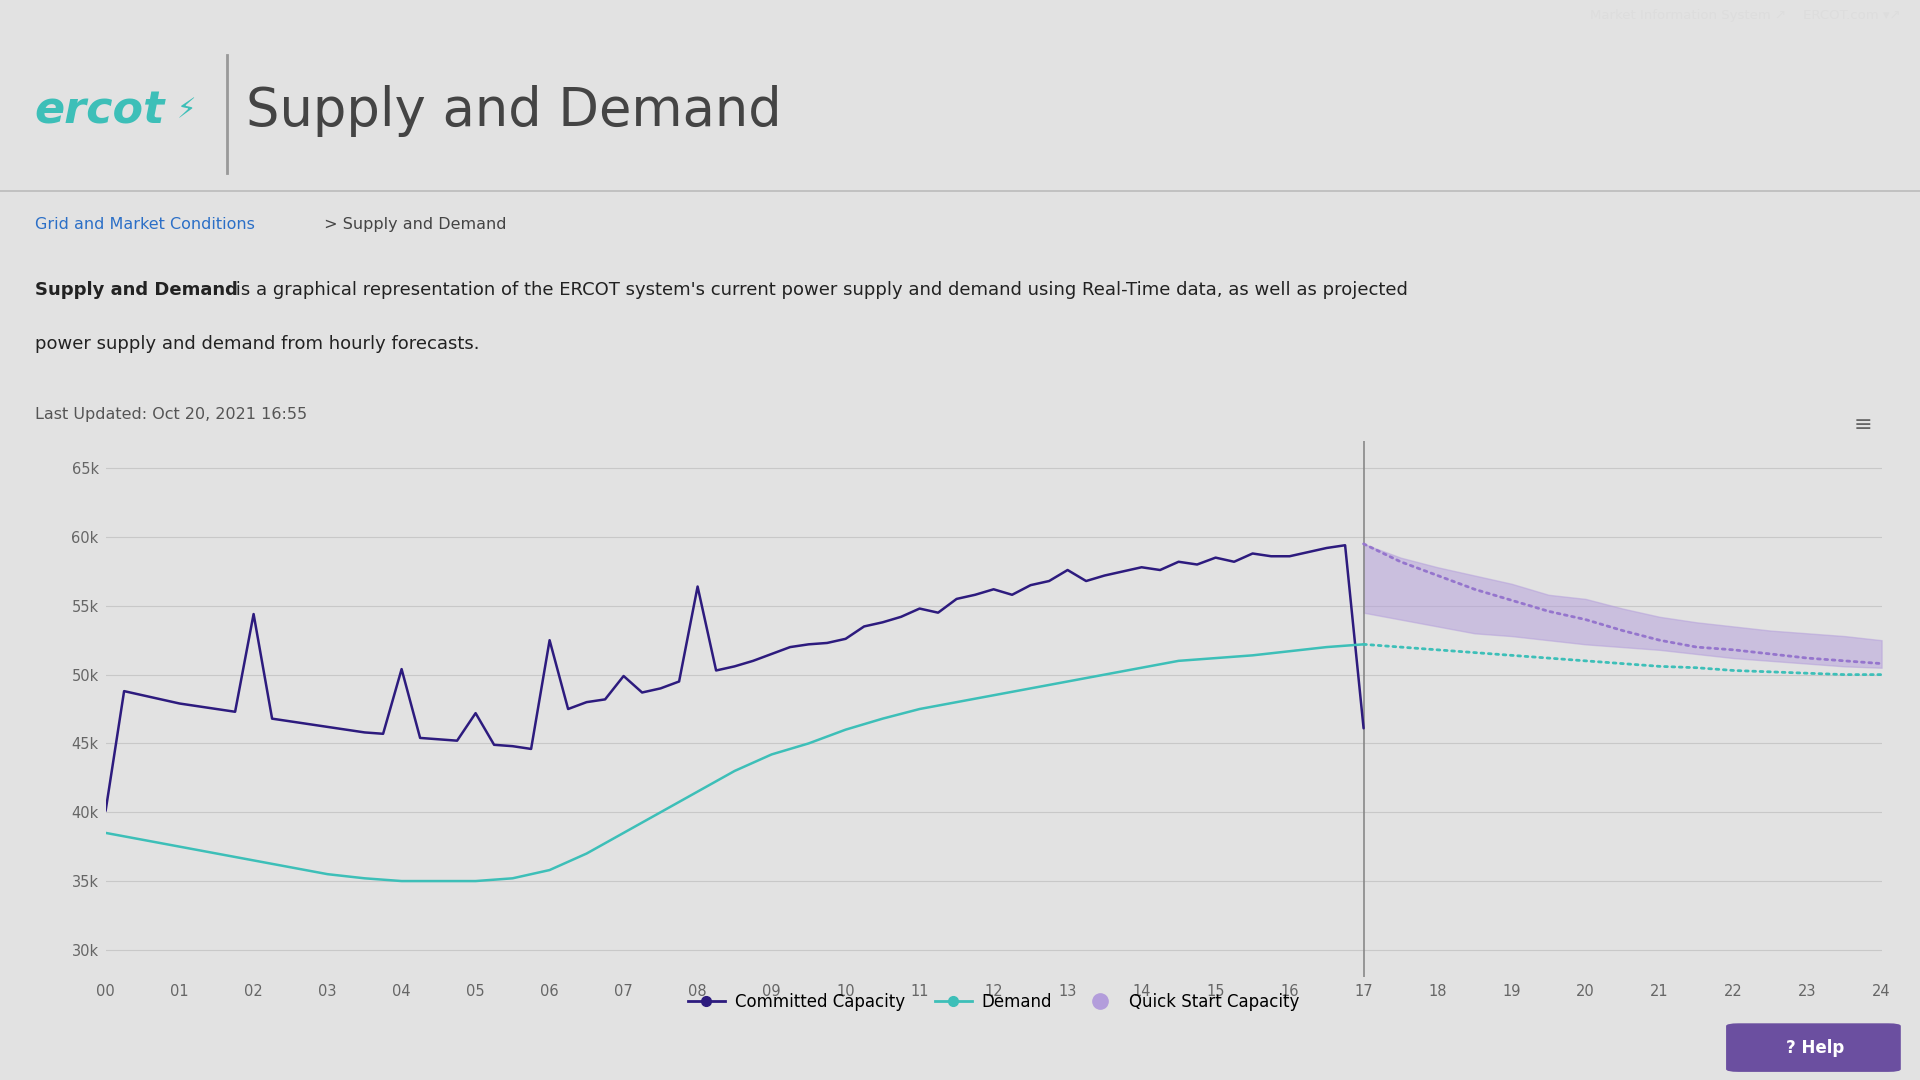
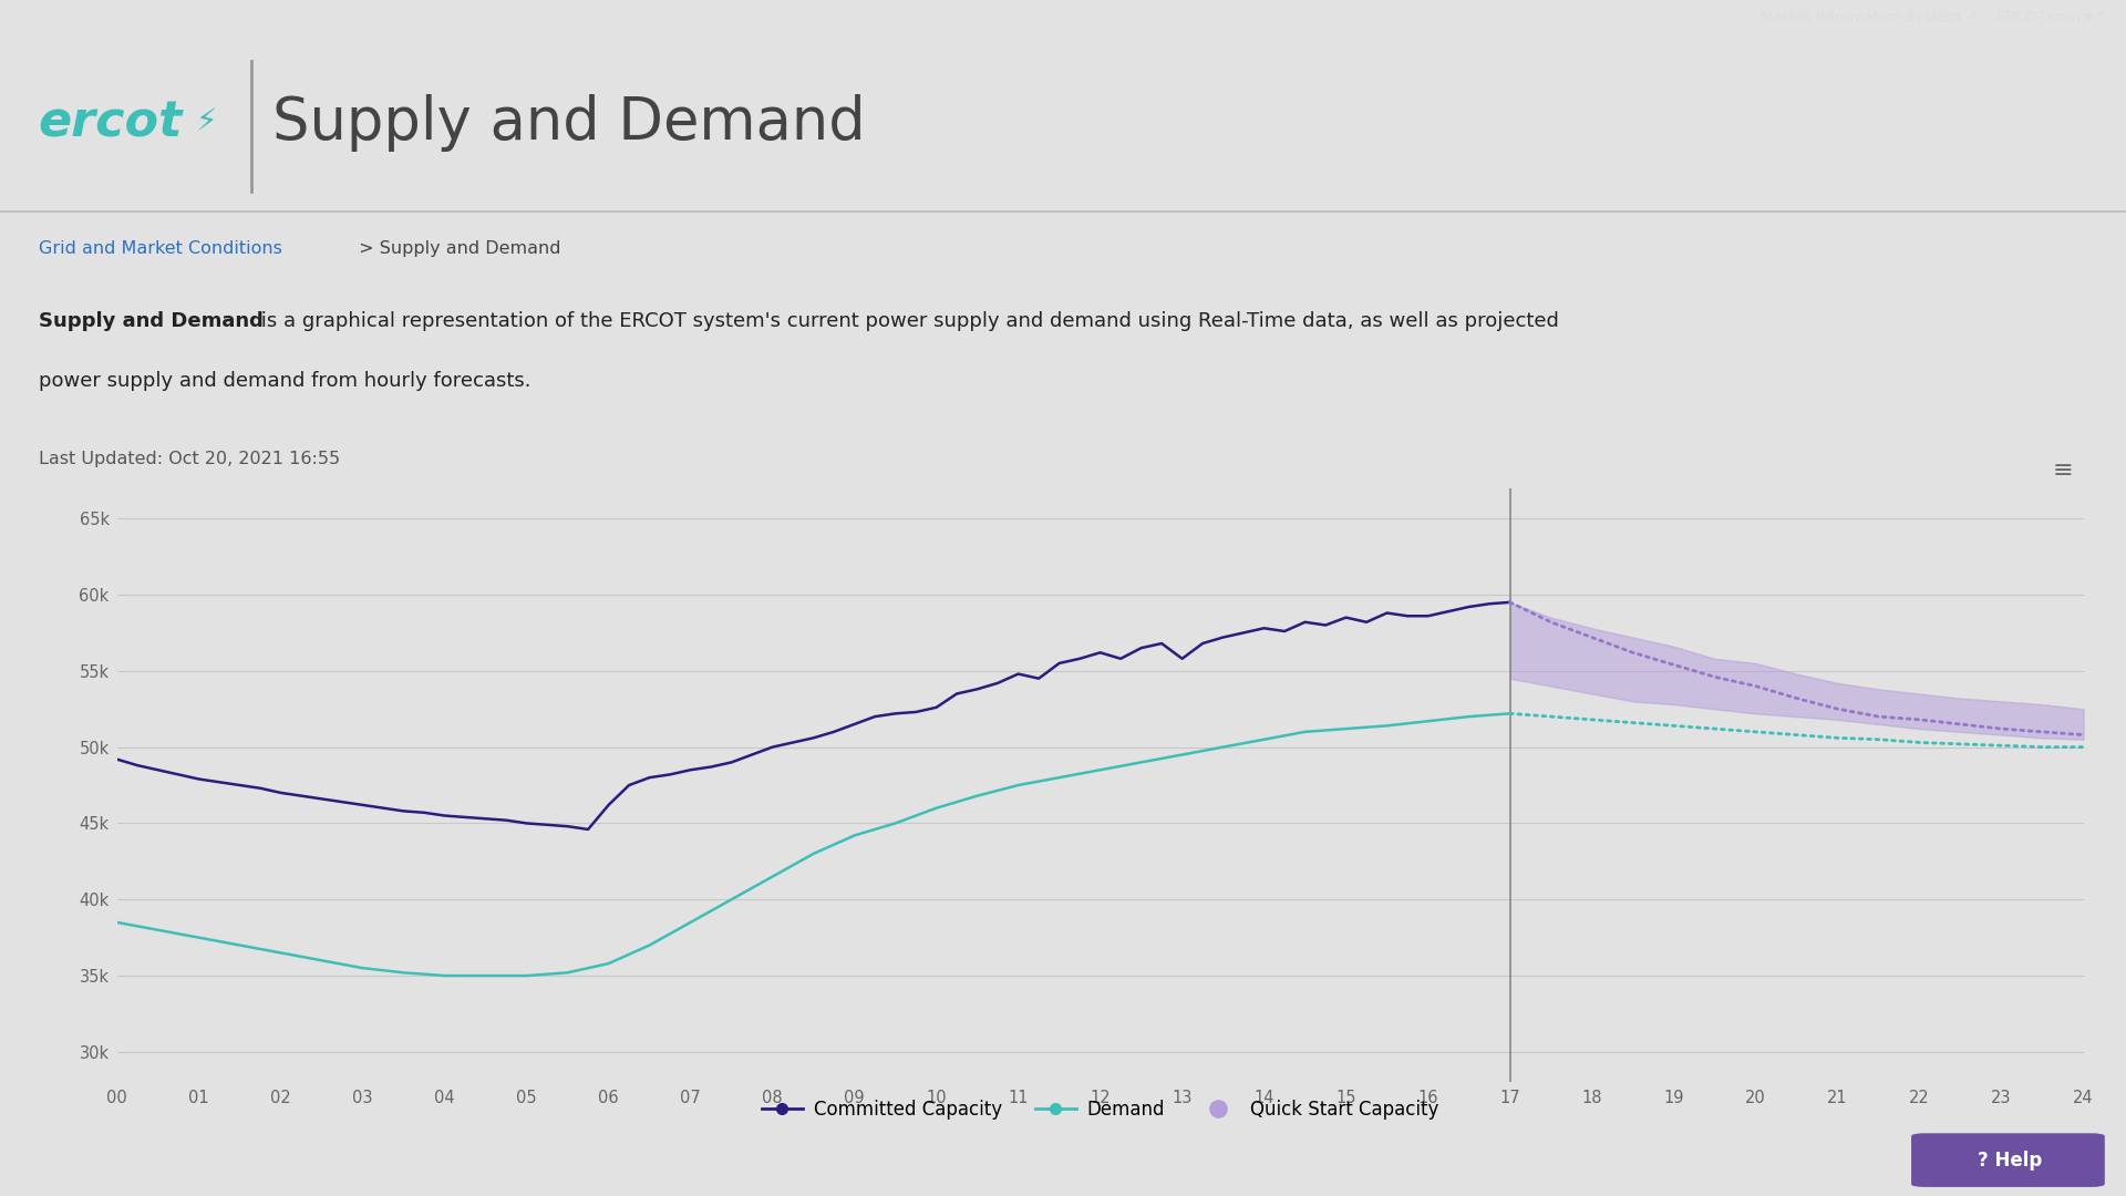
Committed Capacity/00: 40.1k -> 49.2k
Committed Capacity/02: 54.4k -> 47.0k
Committed Capacity/04: 50.4k -> 45.5k
Committed Capacity/05: 47.2k -> 45.0k
Committed Capacity/06: 52.5k -> 46.2k
Committed Capacity/07: 49.9k -> 48.5k
Committed Capacity/08: 56.4k -> 50.0k
Committed Capacity/13: 57.6k -> 55.8k
Committed Capacity/17: 46.1k -> 59.5k
